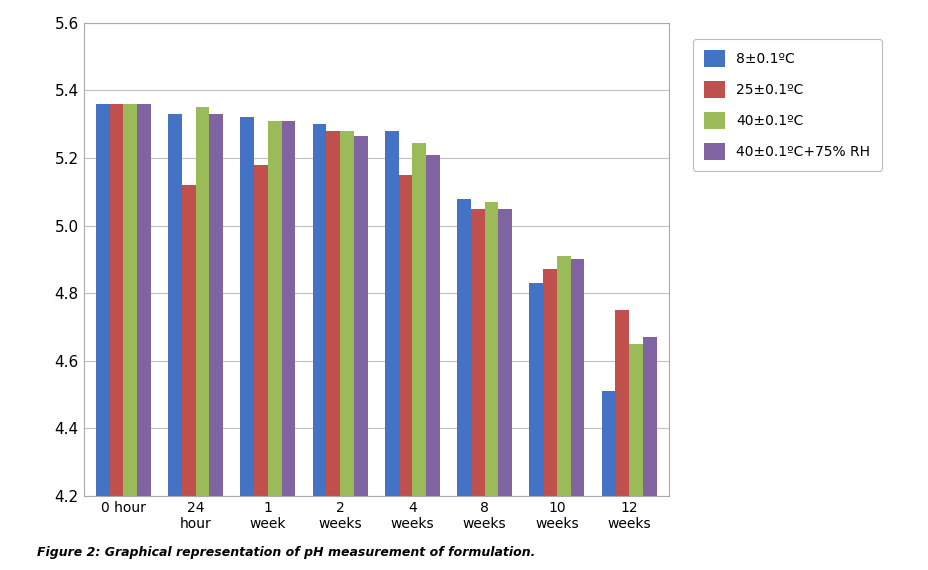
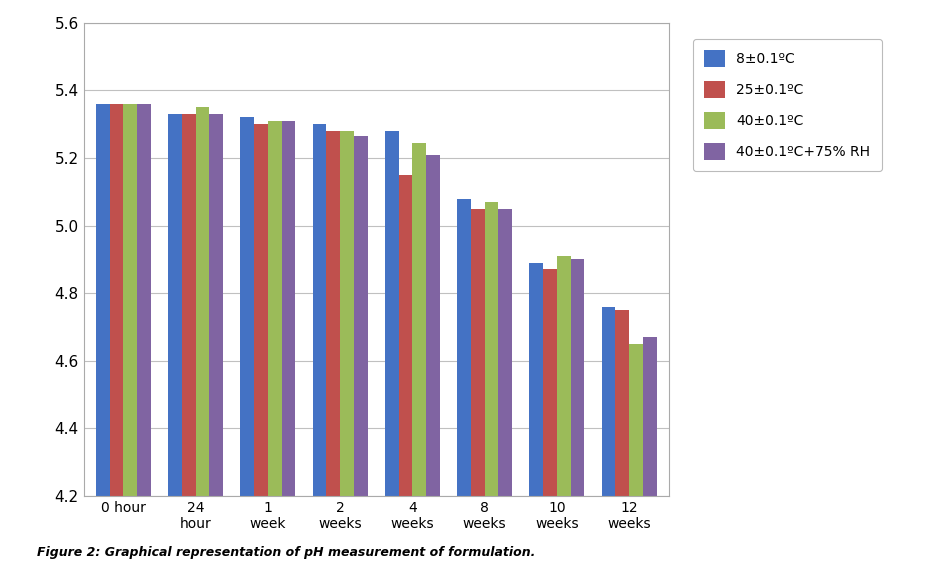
25±0.1ºC/24 hour: 5.12 -> 5.33
25±0.1ºC/1 week: 5.18 -> 5.30
8±0.1ºC/10 weeks: 4.83 -> 4.89
8±0.1ºC/12 weeks: 4.51 -> 4.76
